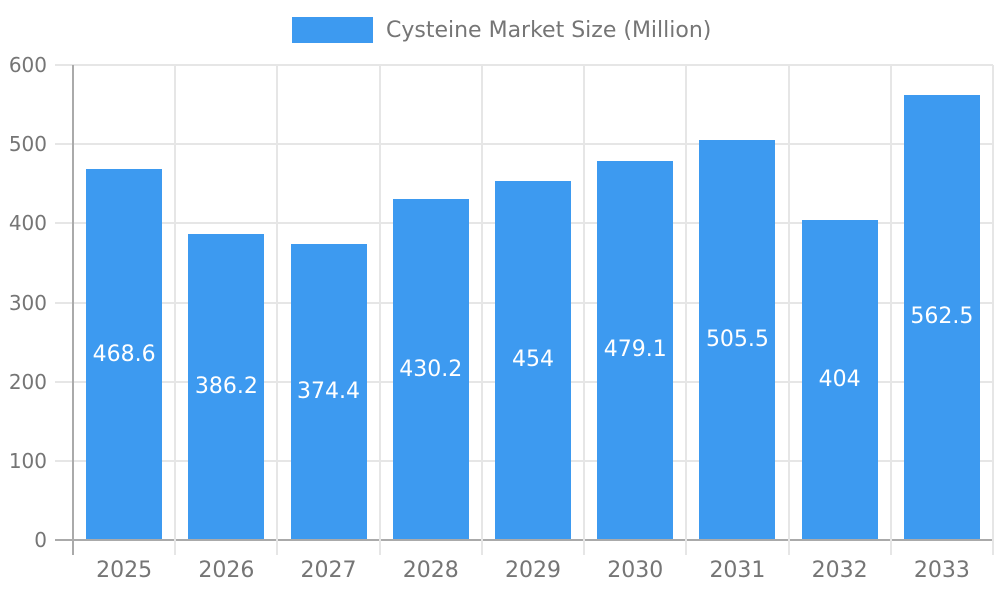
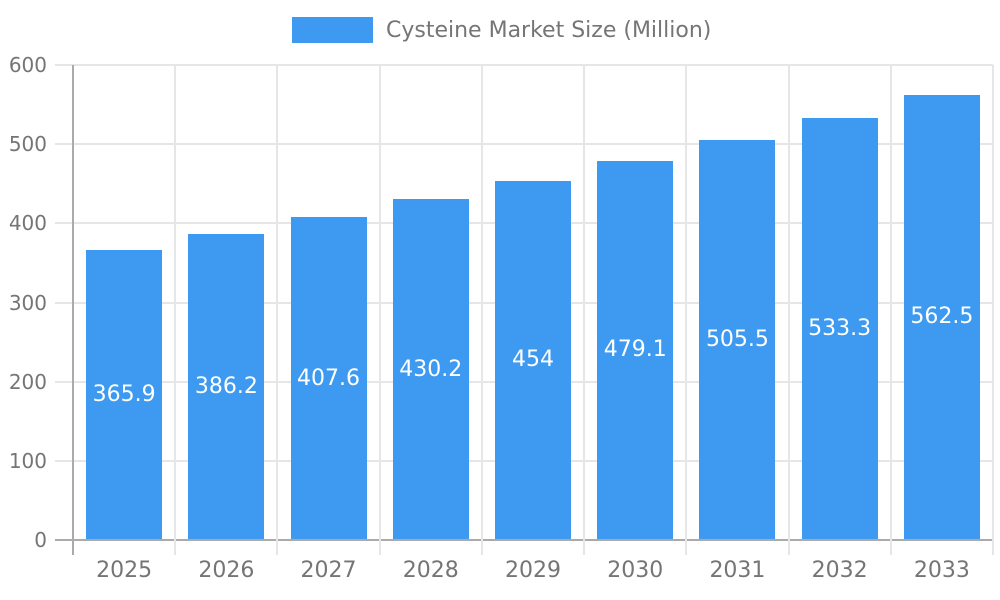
2025: 468.6 -> 365.9
2027: 374.4 -> 407.6
2032: 404 -> 533.3
